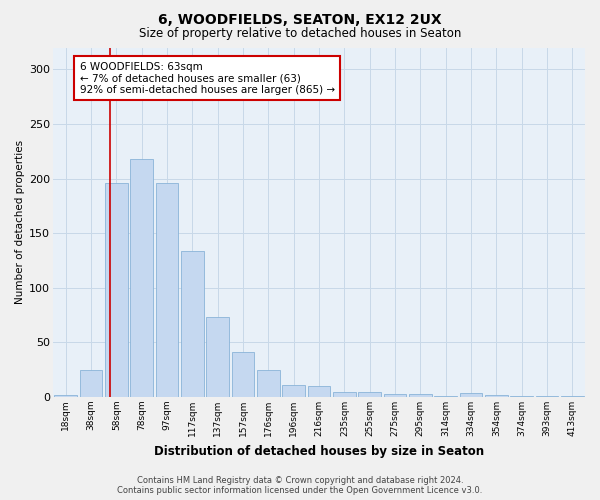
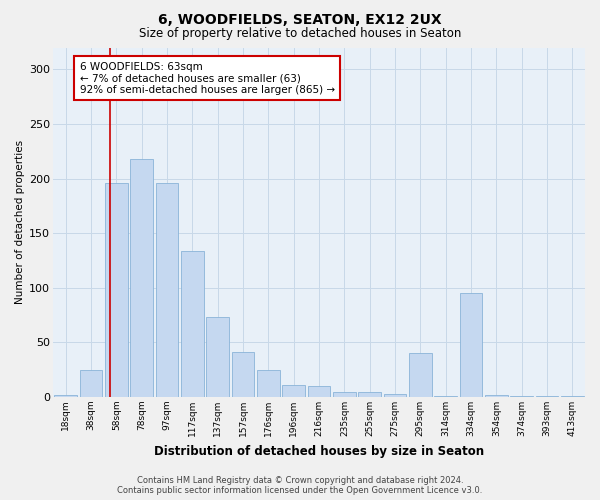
295sqm: 3 -> 40
334sqm: 4 -> 95
